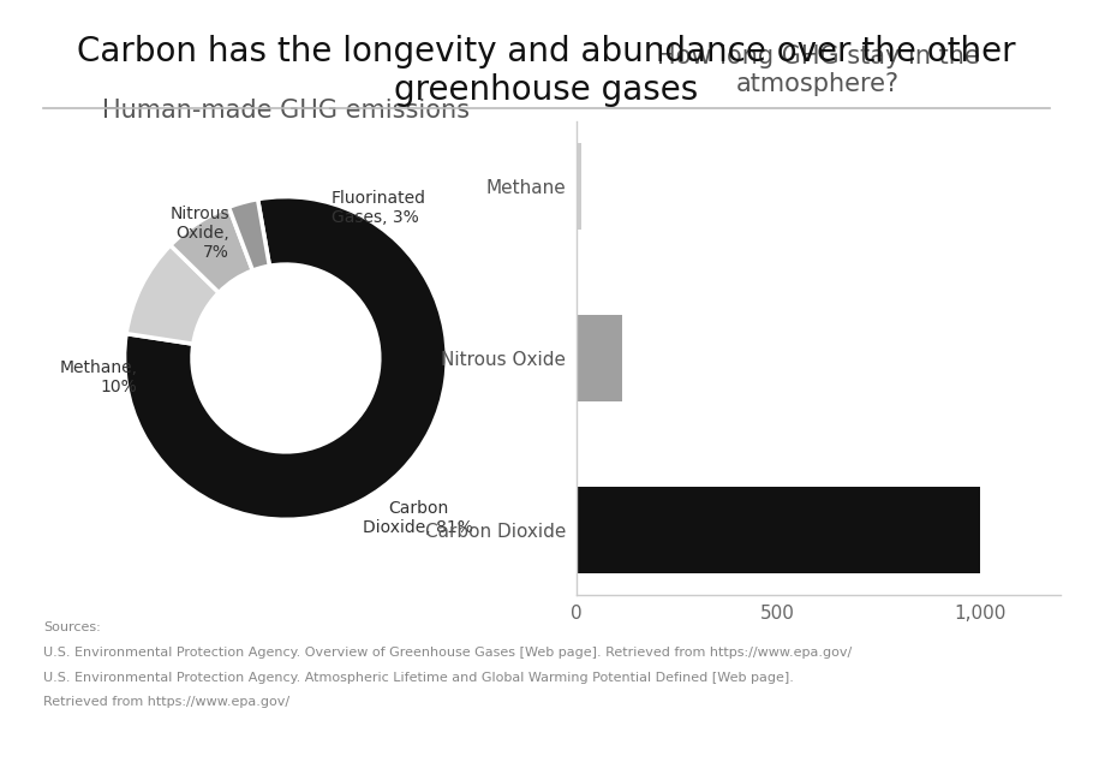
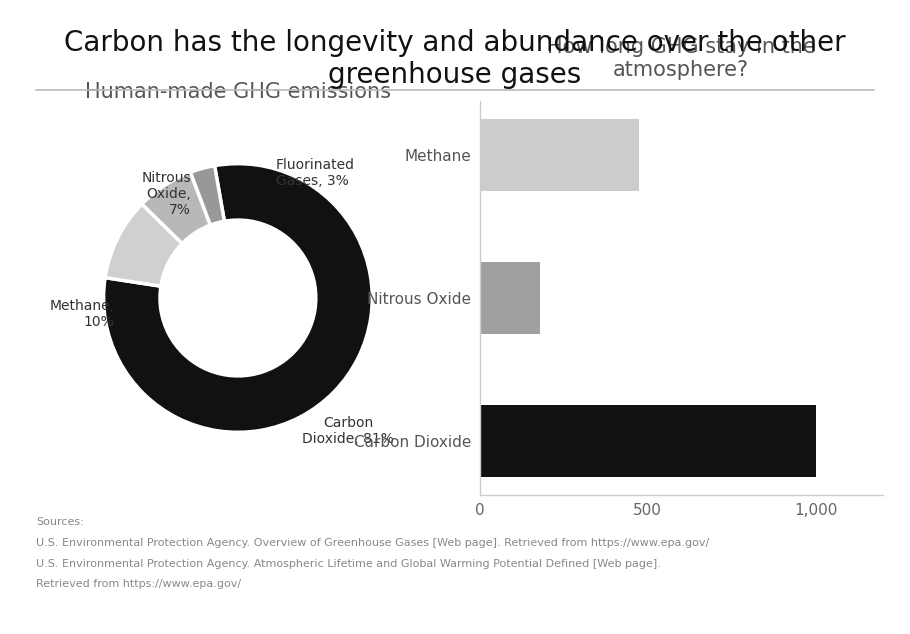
Methane: 12 -> 475
Nitrous Oxide: 114 -> 180
